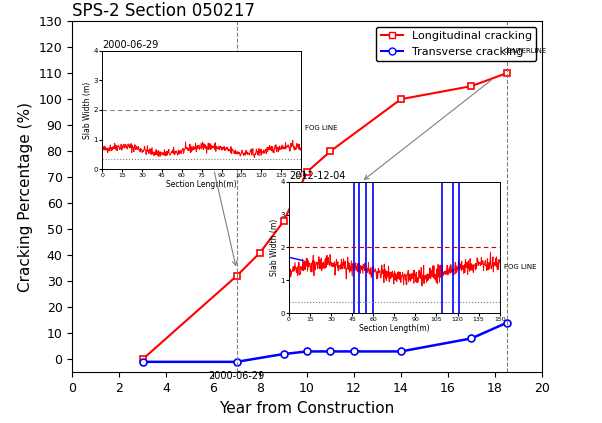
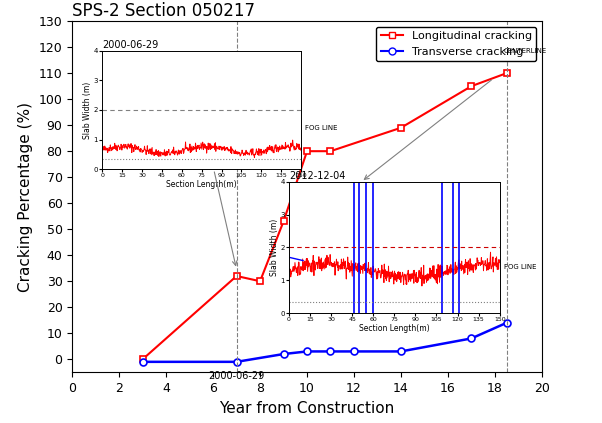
SPS-2 Section 050217/Longitudinal cracking/8: 41 -> 30
SPS-2 Section 050217/Longitudinal cracking/10: 72 -> 80
SPS-2 Section 050217/Longitudinal cracking/14: 100 -> 89
